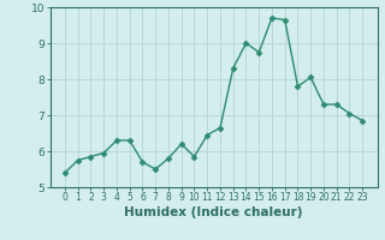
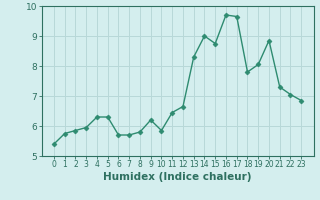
7: 5.50 -> 5.70
20: 7.30 -> 8.85
